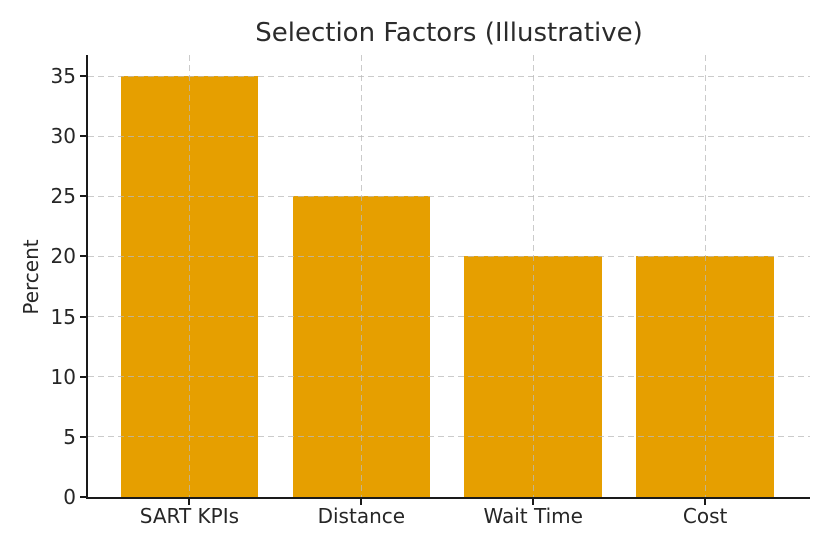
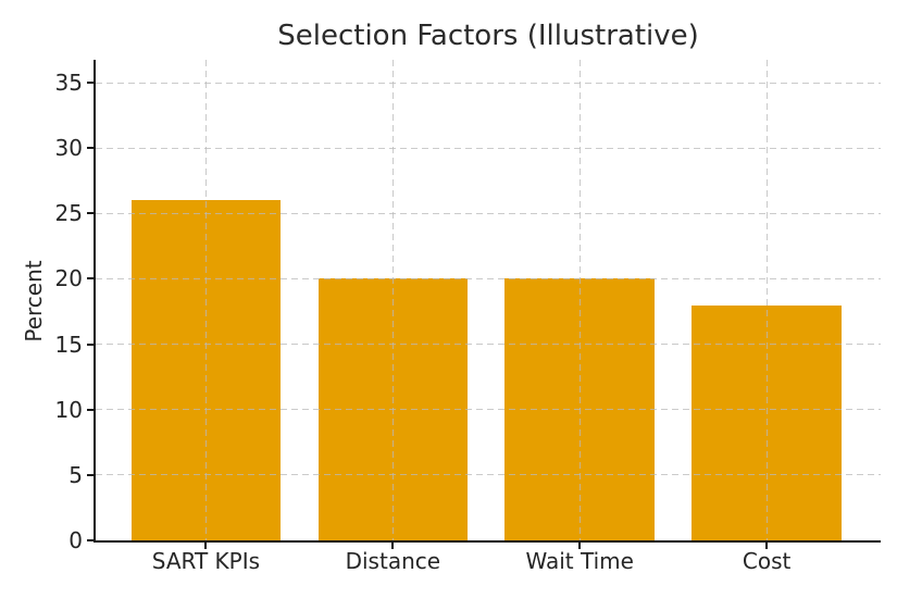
SART KPIs: 35 -> 26
Distance: 25 -> 20
Cost: 20 -> 18
